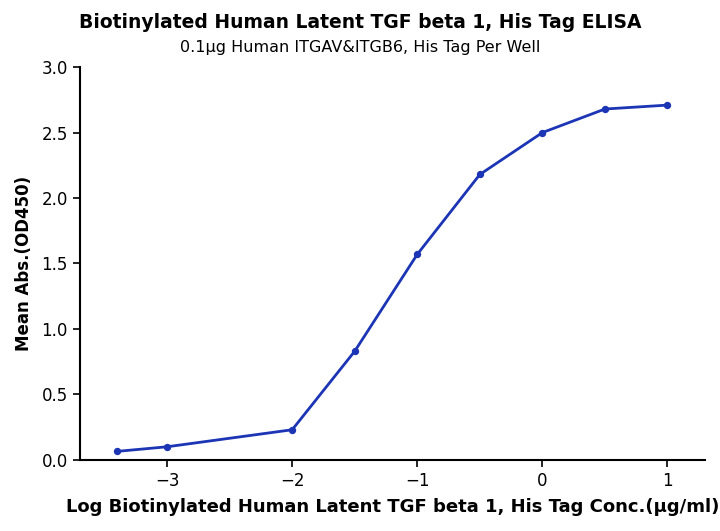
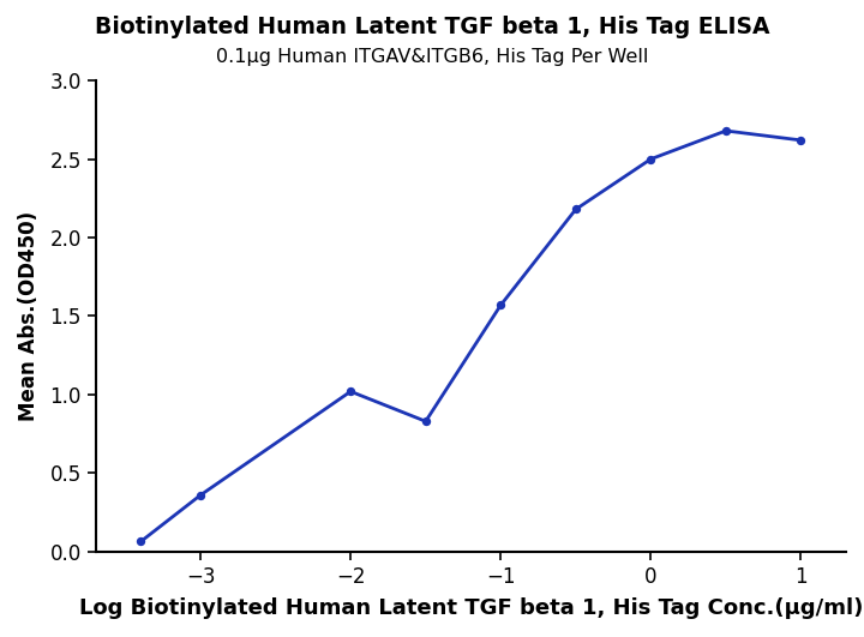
−3: 0.10 -> 0.36
−2: 0.23 -> 1.02
1: 2.71 -> 2.62
